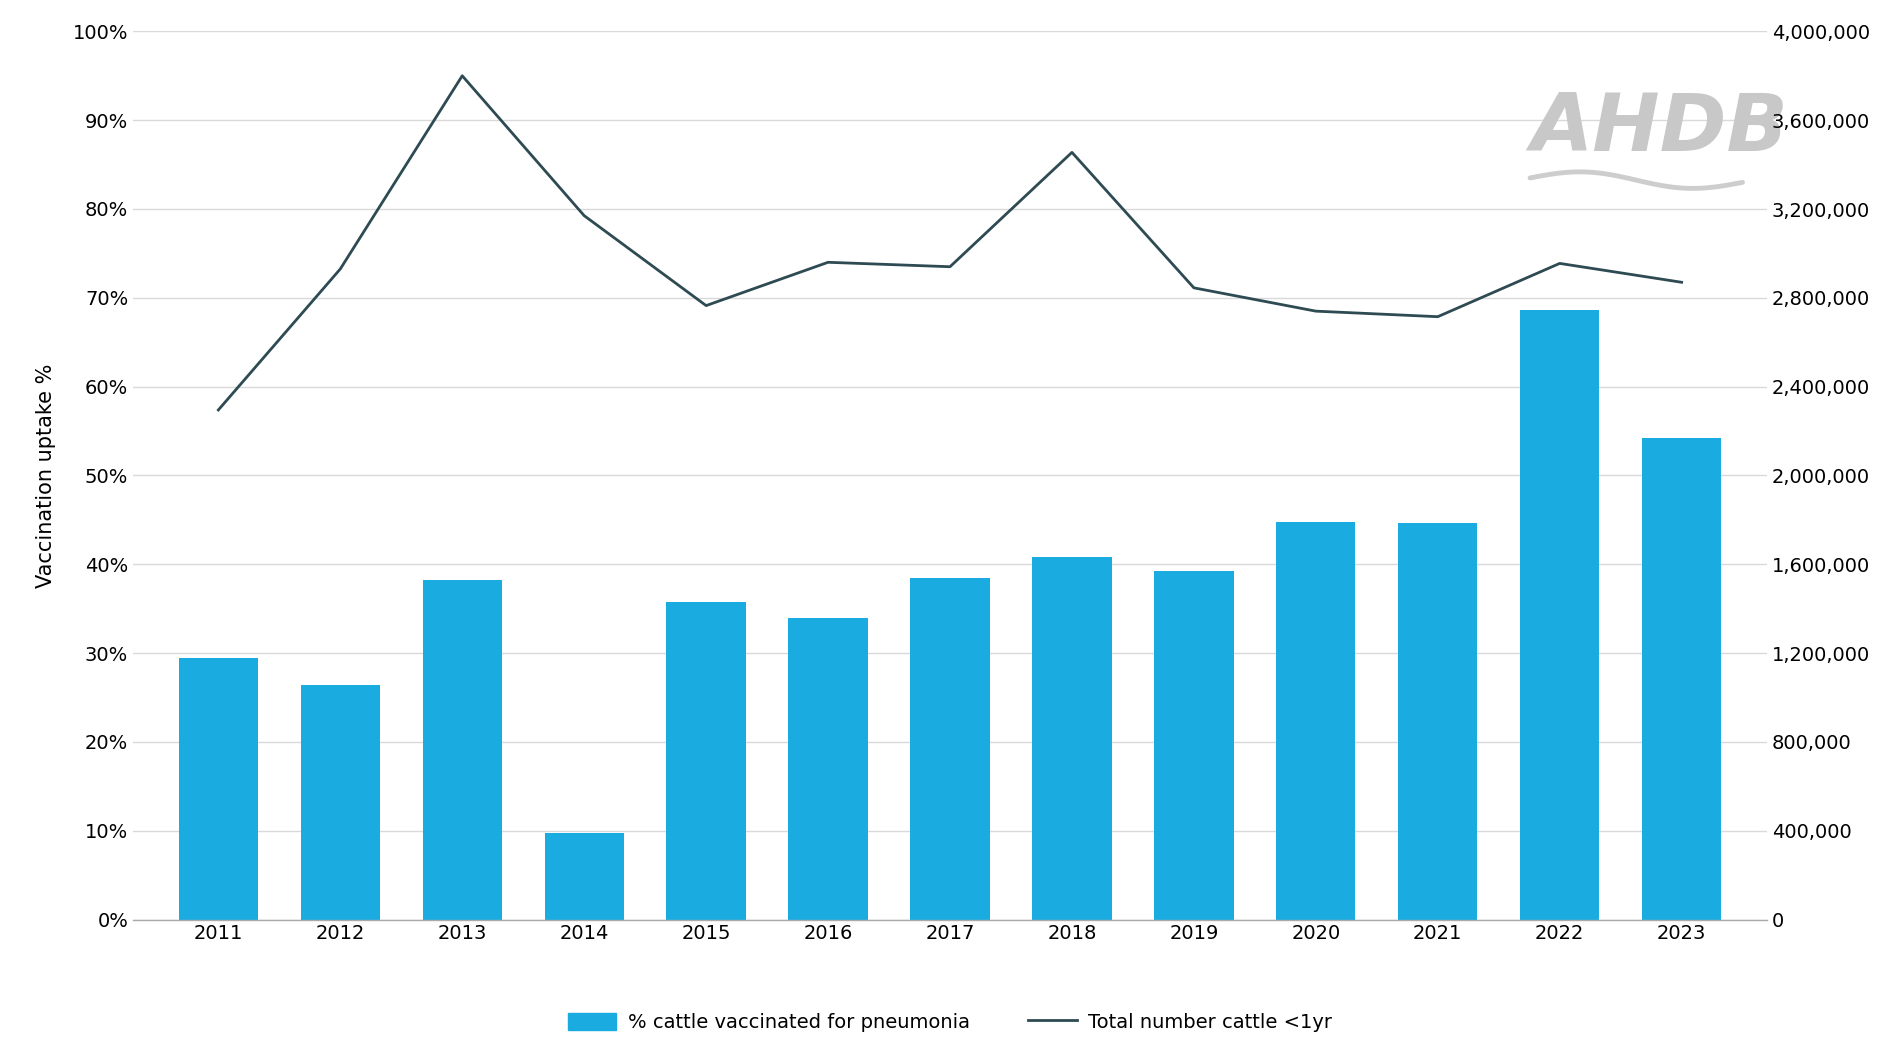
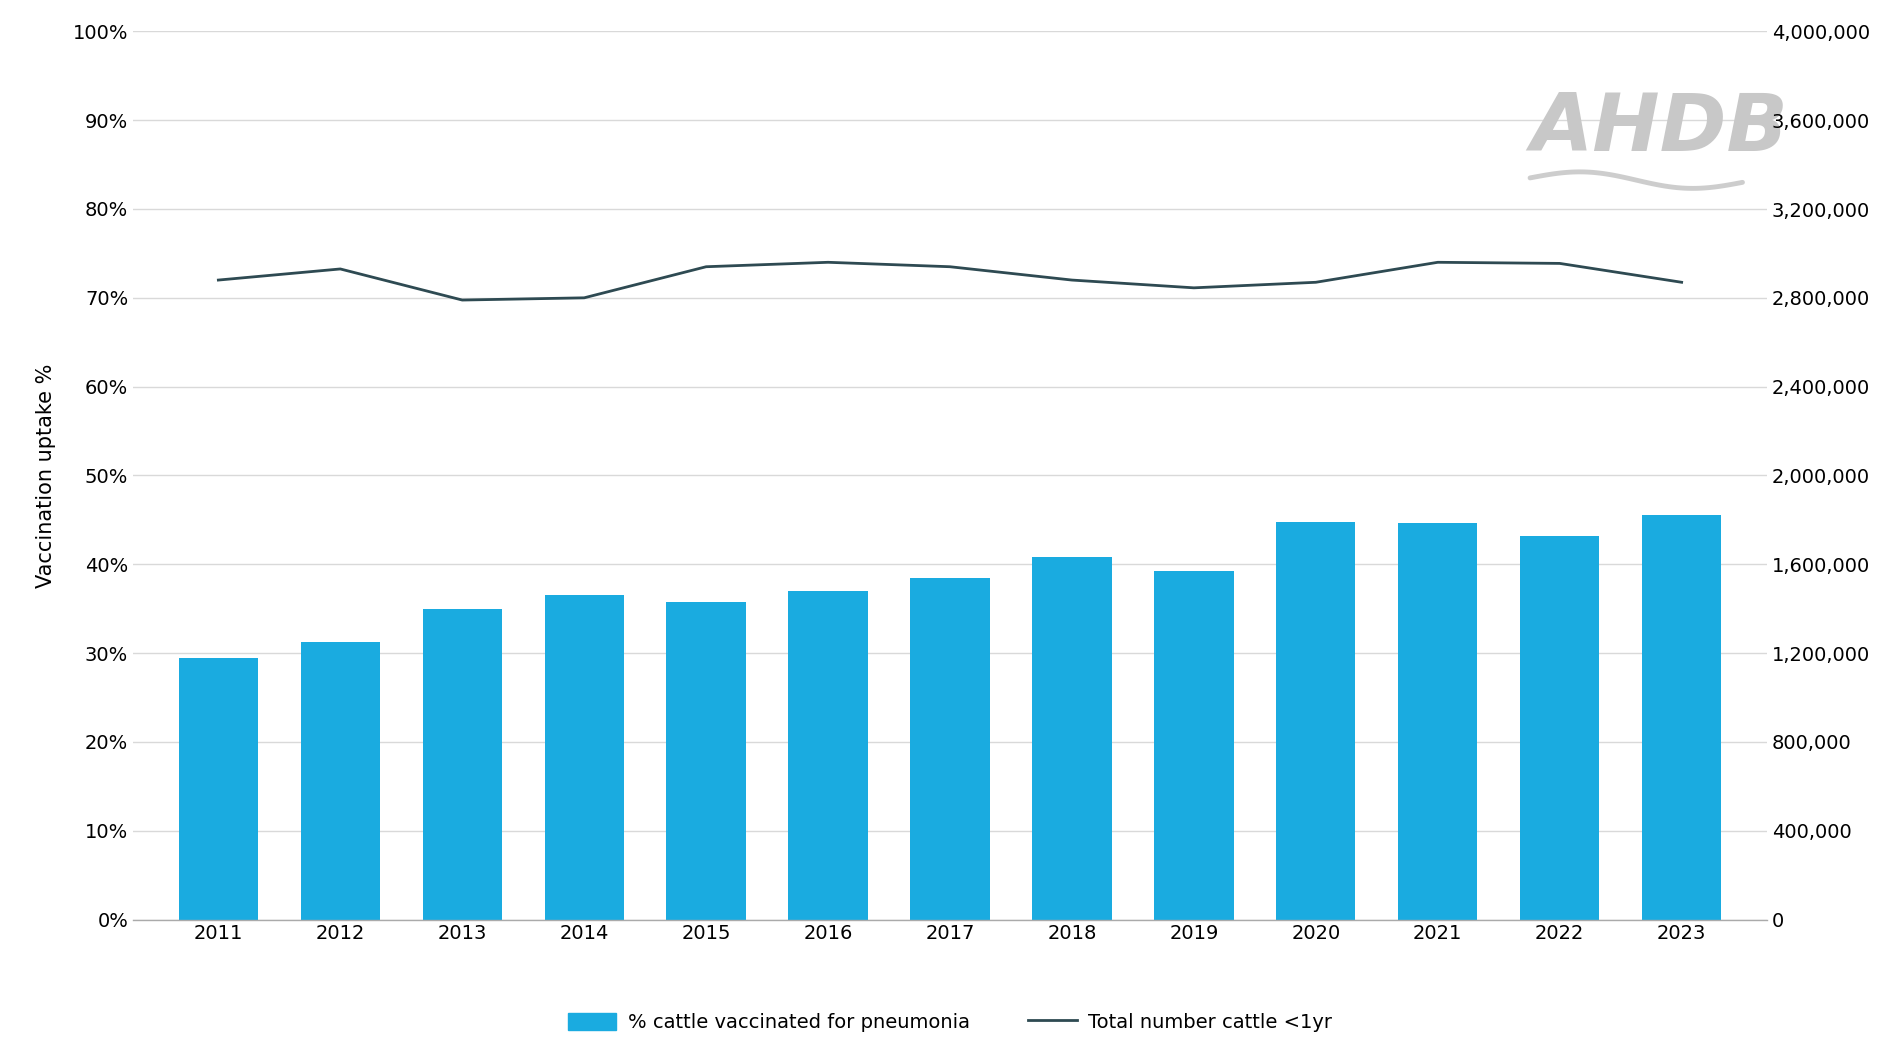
Total number cattle <1yr/2011: 2,295,000 -> 2,880,000
% cattle vaccinated for pneumonia/2012: 26.4% -> 31.3%
% cattle vaccinated for pneumonia/2013: 38.2% -> 35.0%
Total number cattle <1yr/2013: 3,800,000 -> 2,790,000
% cattle vaccinated for pneumonia/2014: 9.8% -> 36.5%
Total number cattle <1yr/2014: 3,170,000 -> 2,800,000
Total number cattle <1yr/2015: 2,765,000 -> 2,940,000
% cattle vaccinated for pneumonia/2016: 34.0% -> 37.0%
Total number cattle <1yr/2018: 3,455,000 -> 2,880,000
Total number cattle <1yr/2020: 2,740,000 -> 2,870,000
Total number cattle <1yr/2021: 2,715,000 -> 2,960,000
% cattle vaccinated for pneumonia/2022: 68.6% -> 43.2%
% cattle vaccinated for pneumonia/2023: 54.2% -> 45.5%
